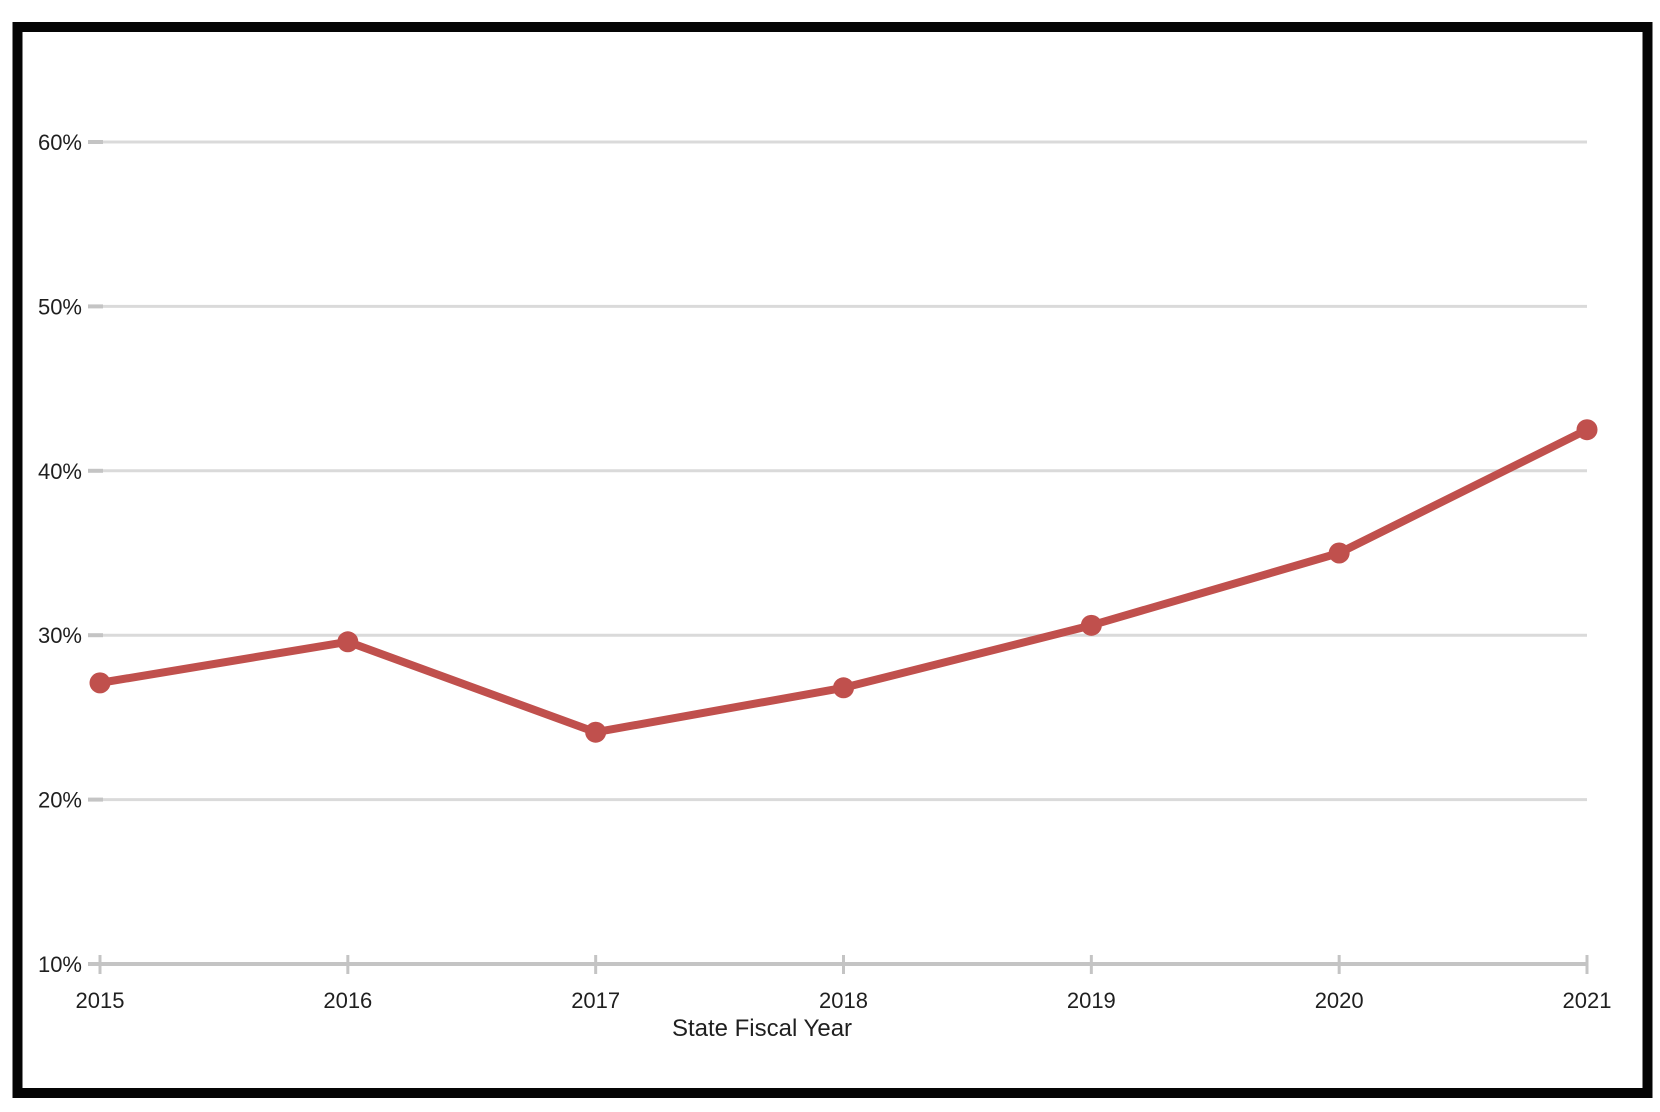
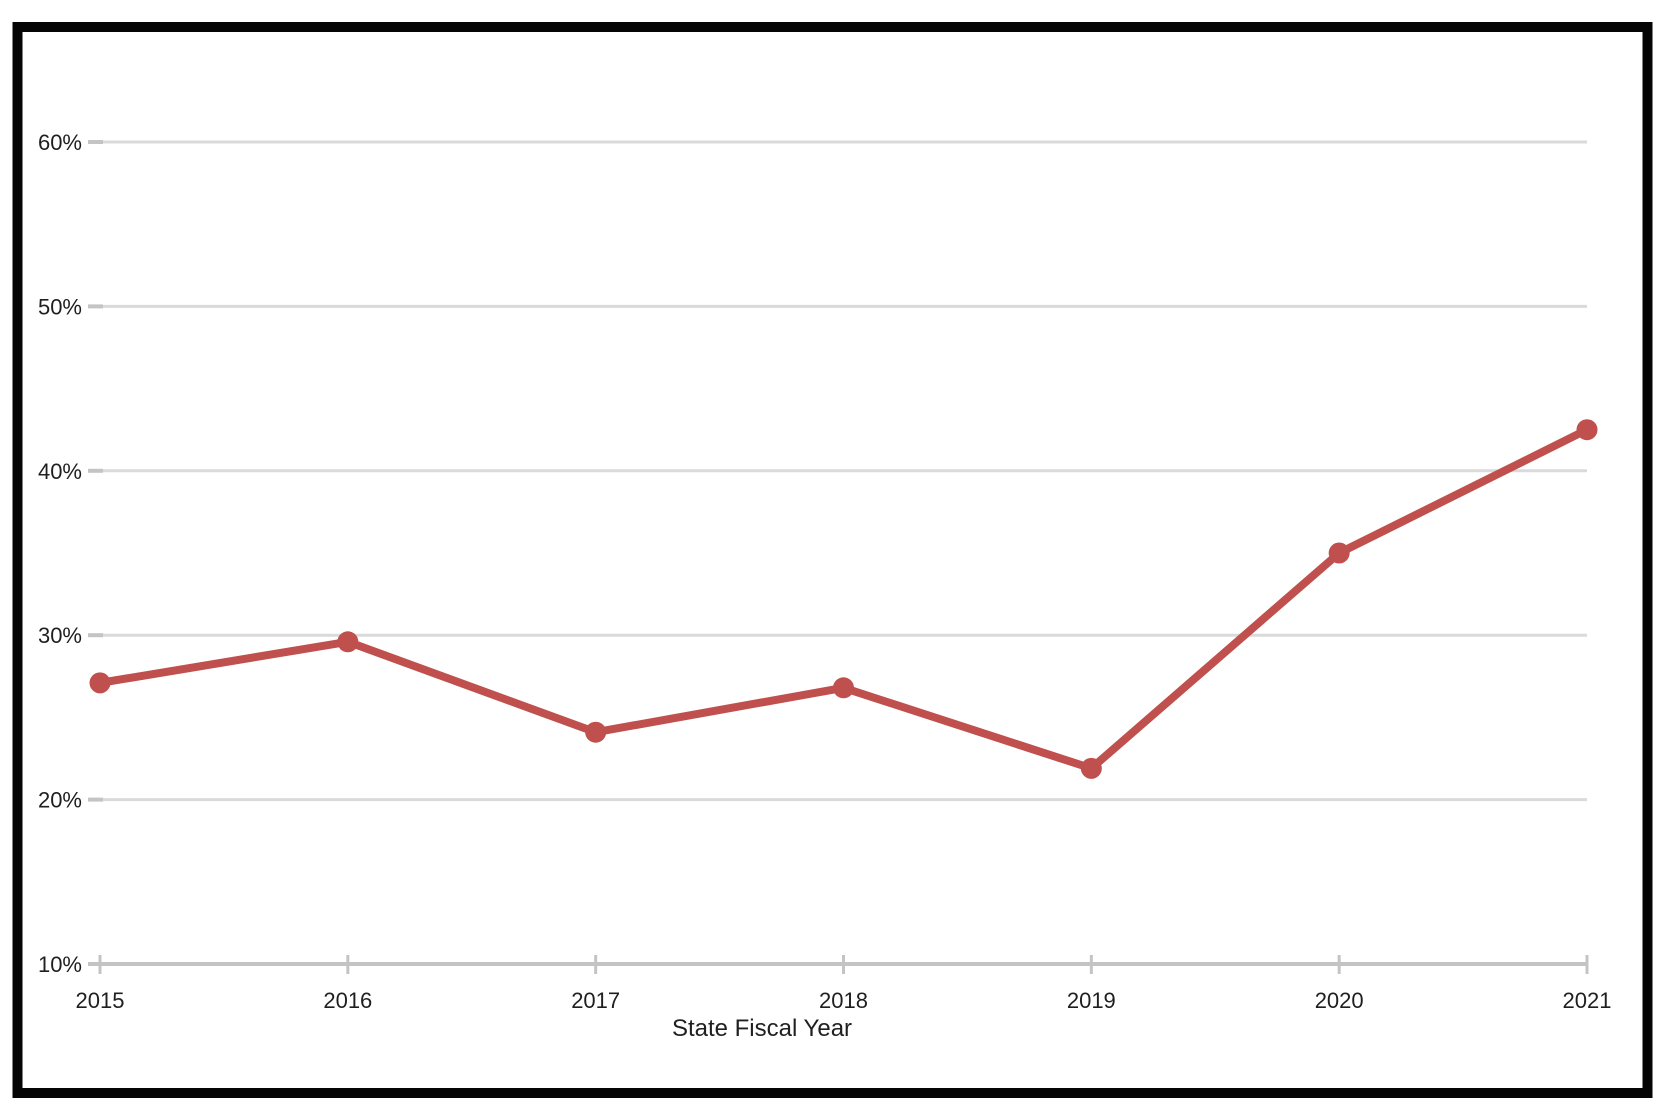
2019: 30.6% -> 21.9%
